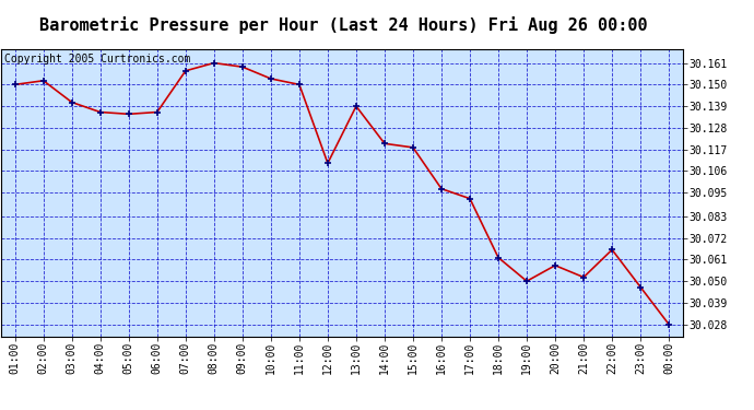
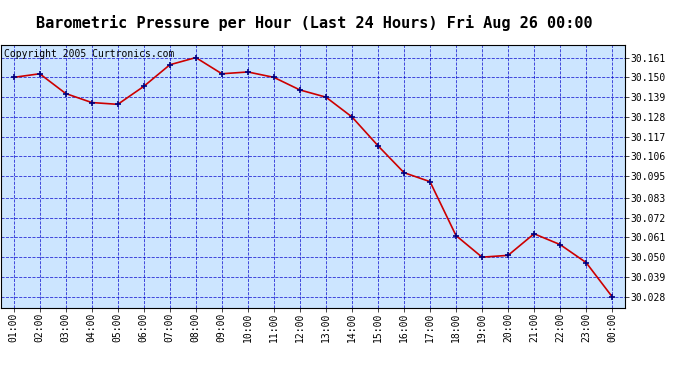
06:00: 30.136 -> 30.145
09:00: 30.159 -> 30.152
12:00: 30.110 -> 30.143
14:00: 30.120 -> 30.128
15:00: 30.118 -> 30.112
20:00: 30.058 -> 30.051
21:00: 30.052 -> 30.063
22:00: 30.066 -> 30.057
